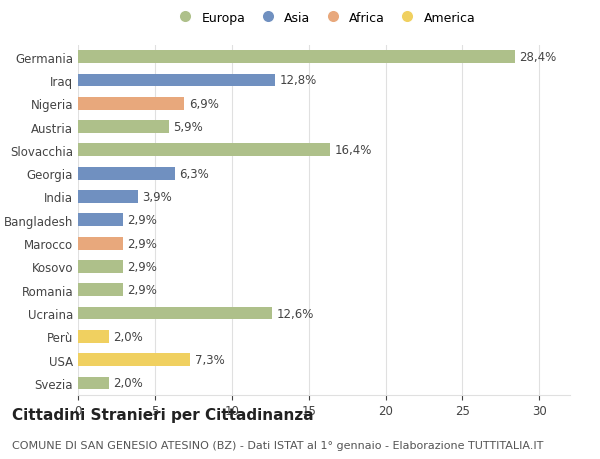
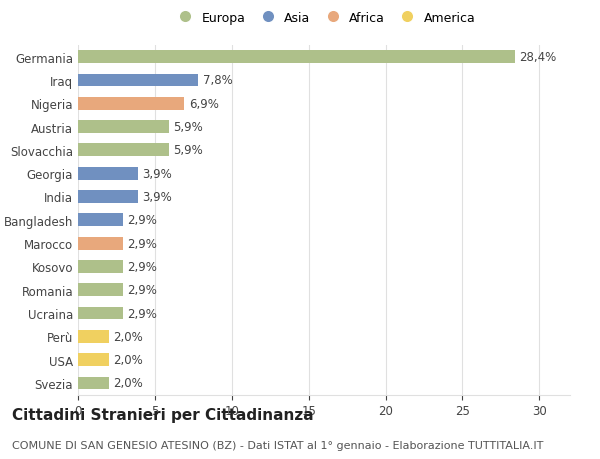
Iraq: 12,8% -> 7,8%
Slovacchia: 16,4% -> 5,9%
Georgia: 6,3% -> 3,9%
Ucraina: 12,6% -> 2,9%
USA: 7,3% -> 2,0%
